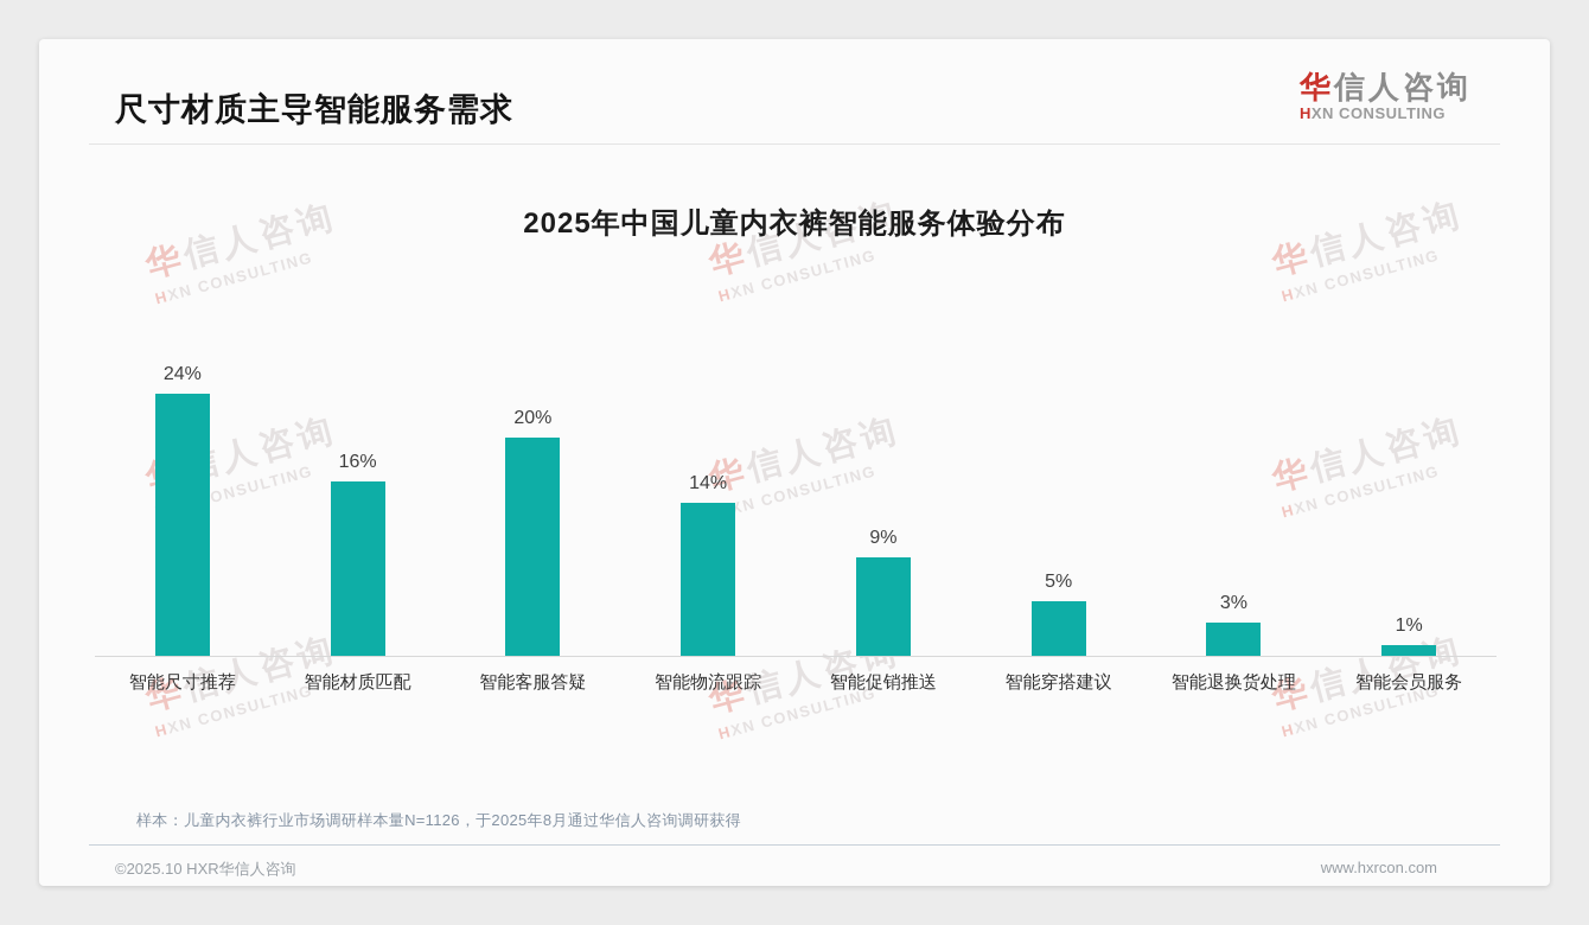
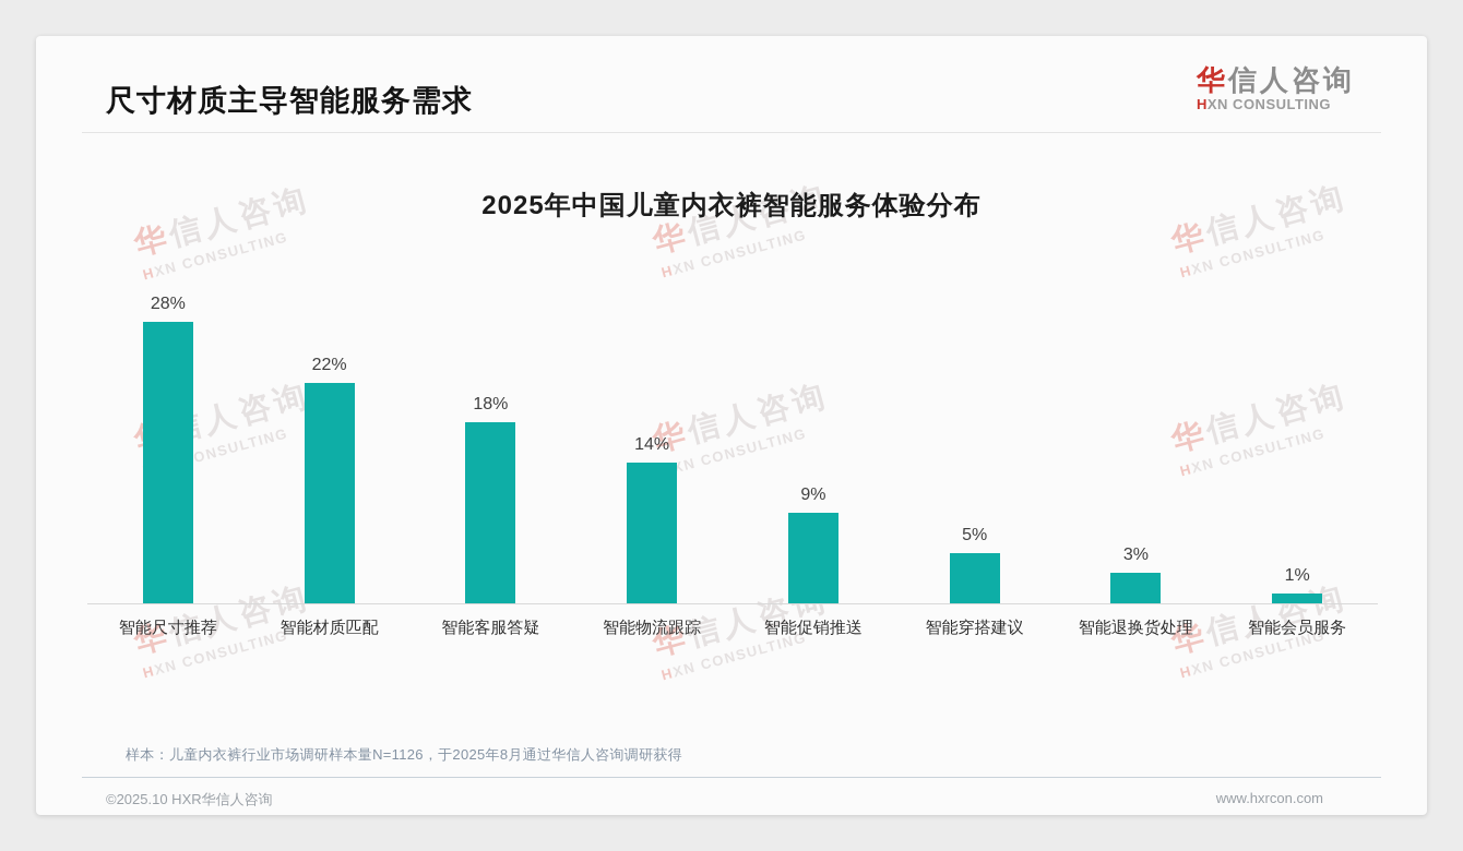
智能尺寸推荐: 24% -> 28%
智能材质匹配: 16% -> 22%
智能客服答疑: 20% -> 18%
